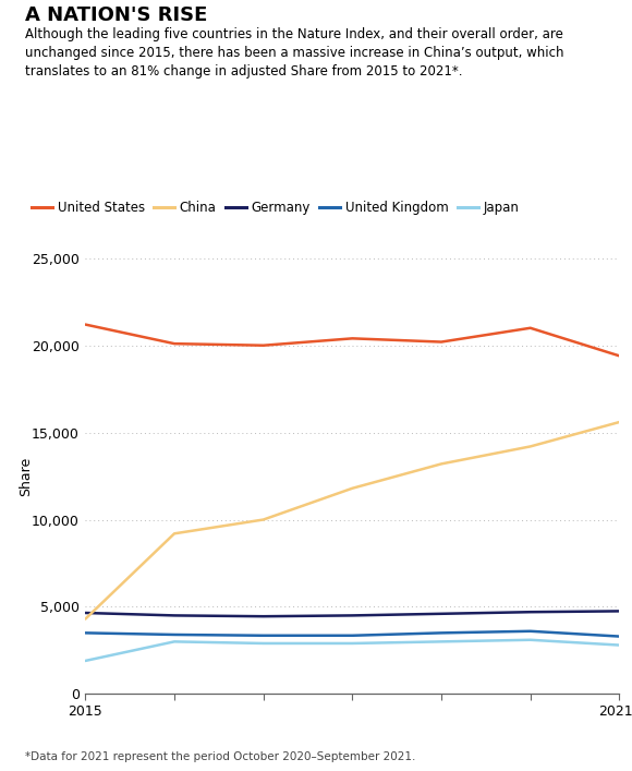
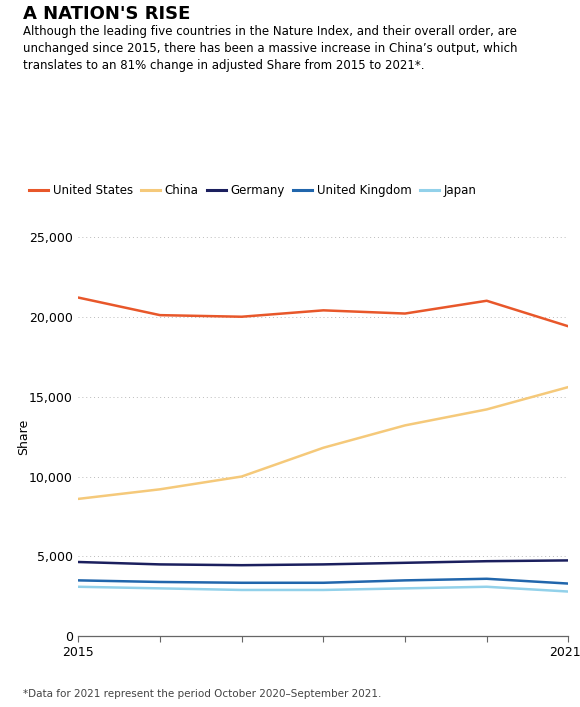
China/2015: 4,300 -> 8,600
Japan/2015: 1,900 -> 3,100
